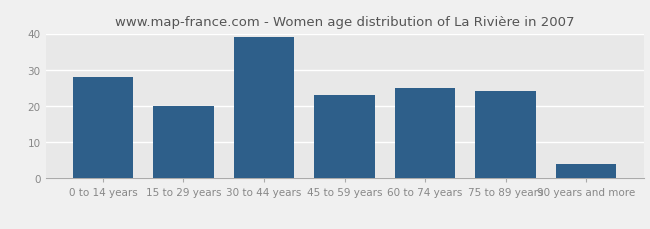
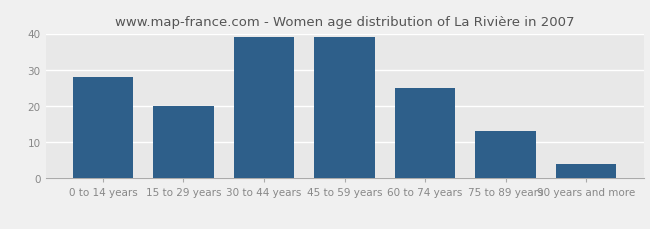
45 to 59 years: 23 -> 39
75 to 89 years: 24 -> 13
